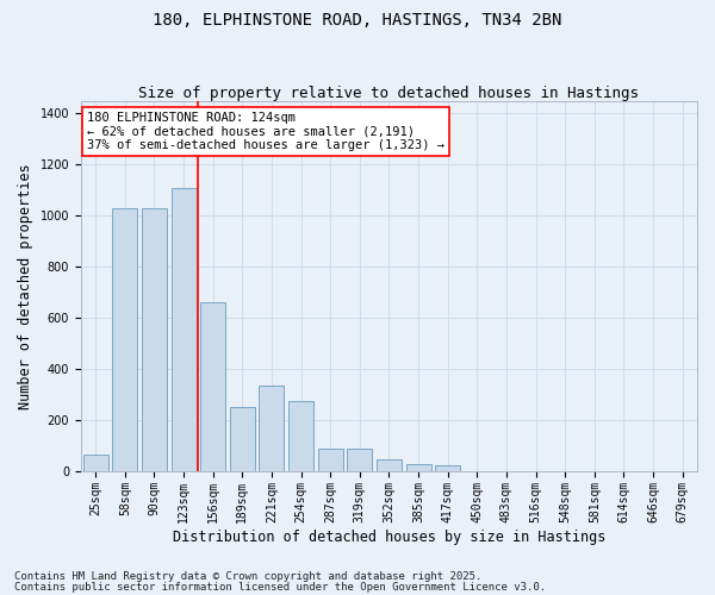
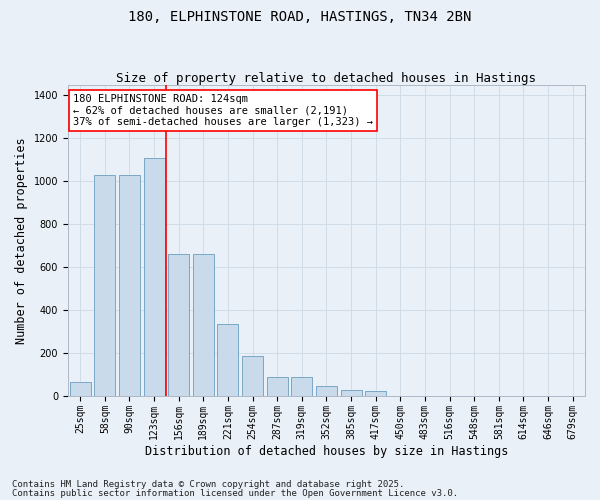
189sqm: 250 -> 660
254sqm: 275 -> 185
